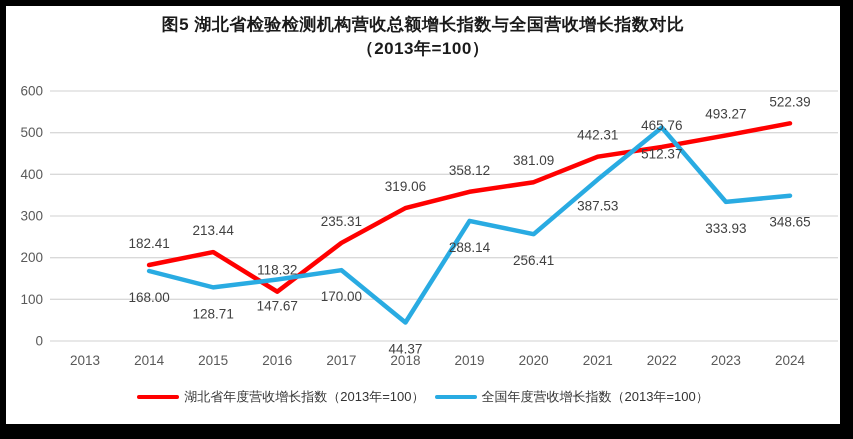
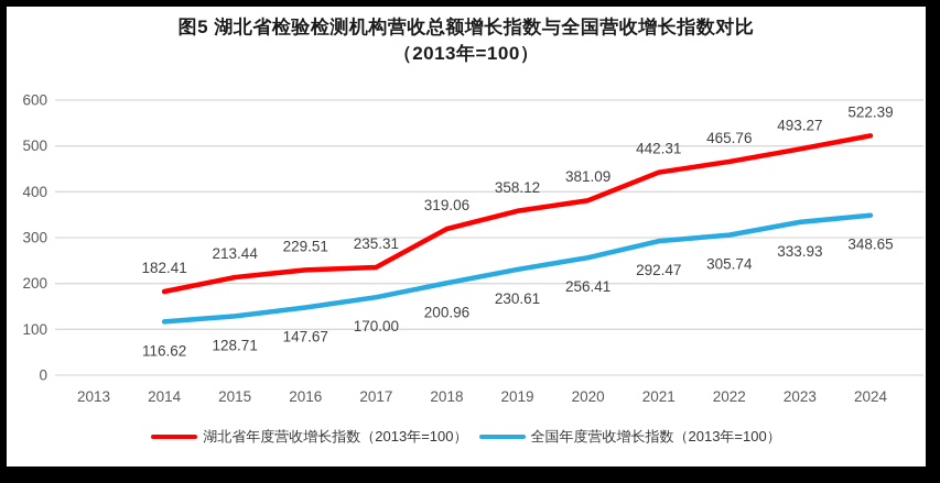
全国年度营收增长指数（2013年=100）/2014: 168.00 -> 116.62
湖北省年度营收增长指数（2013年=100）/2016: 118.32 -> 229.51
全国年度营收增长指数（2013年=100）/2018: 44.37 -> 200.96
全国年度营收增长指数（2013年=100）/2019: 288.14 -> 230.61
全国年度营收增长指数（2013年=100）/2021: 387.53 -> 292.47
全国年度营收增长指数（2013年=100）/2022: 512.37 -> 305.74
